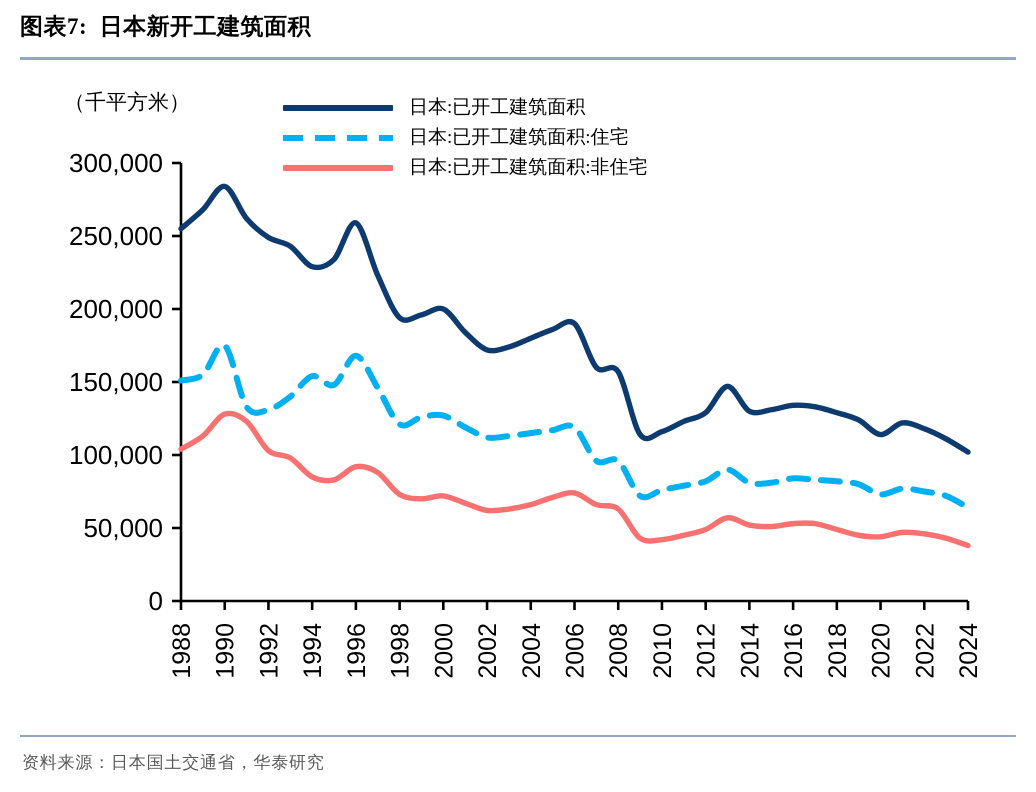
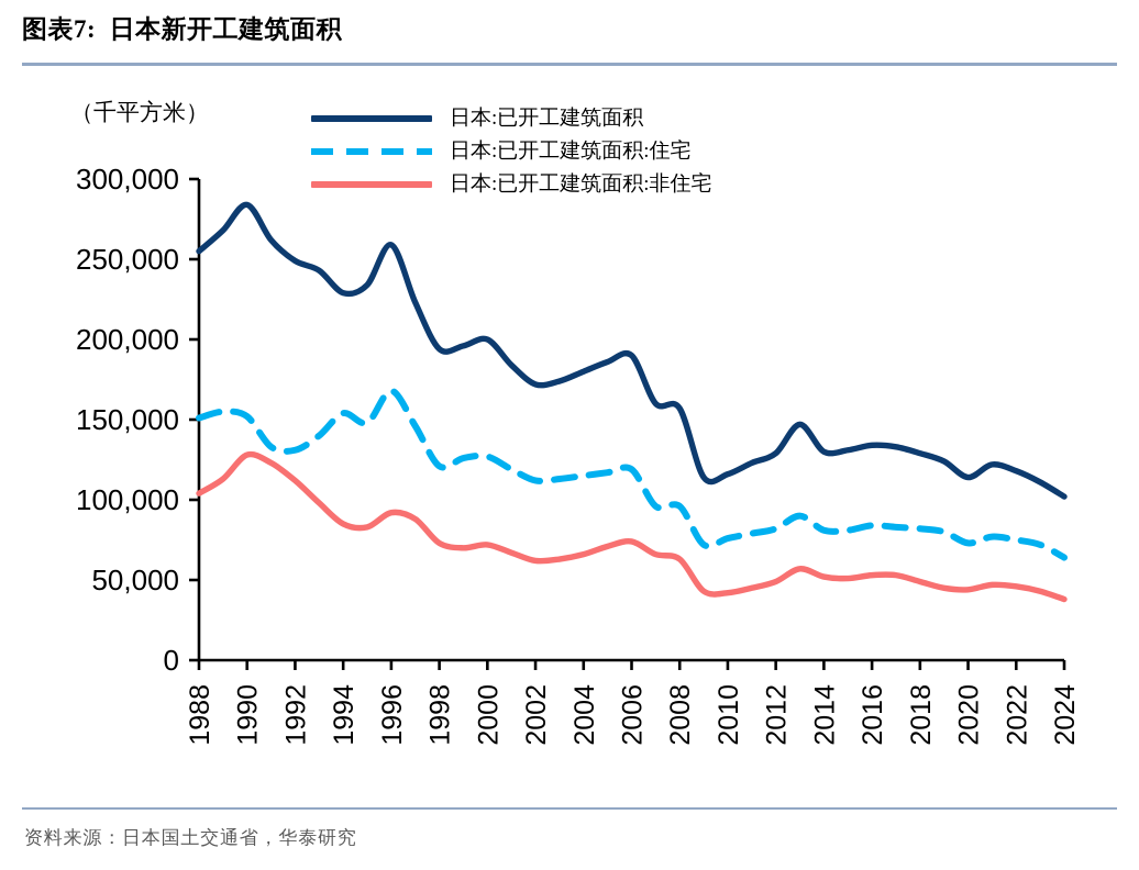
日本:已开工建筑面积:住宅/1990: 175000 -> 152000
日本:已开工建筑面积:非住宅/1992: 103000 -> 112000
